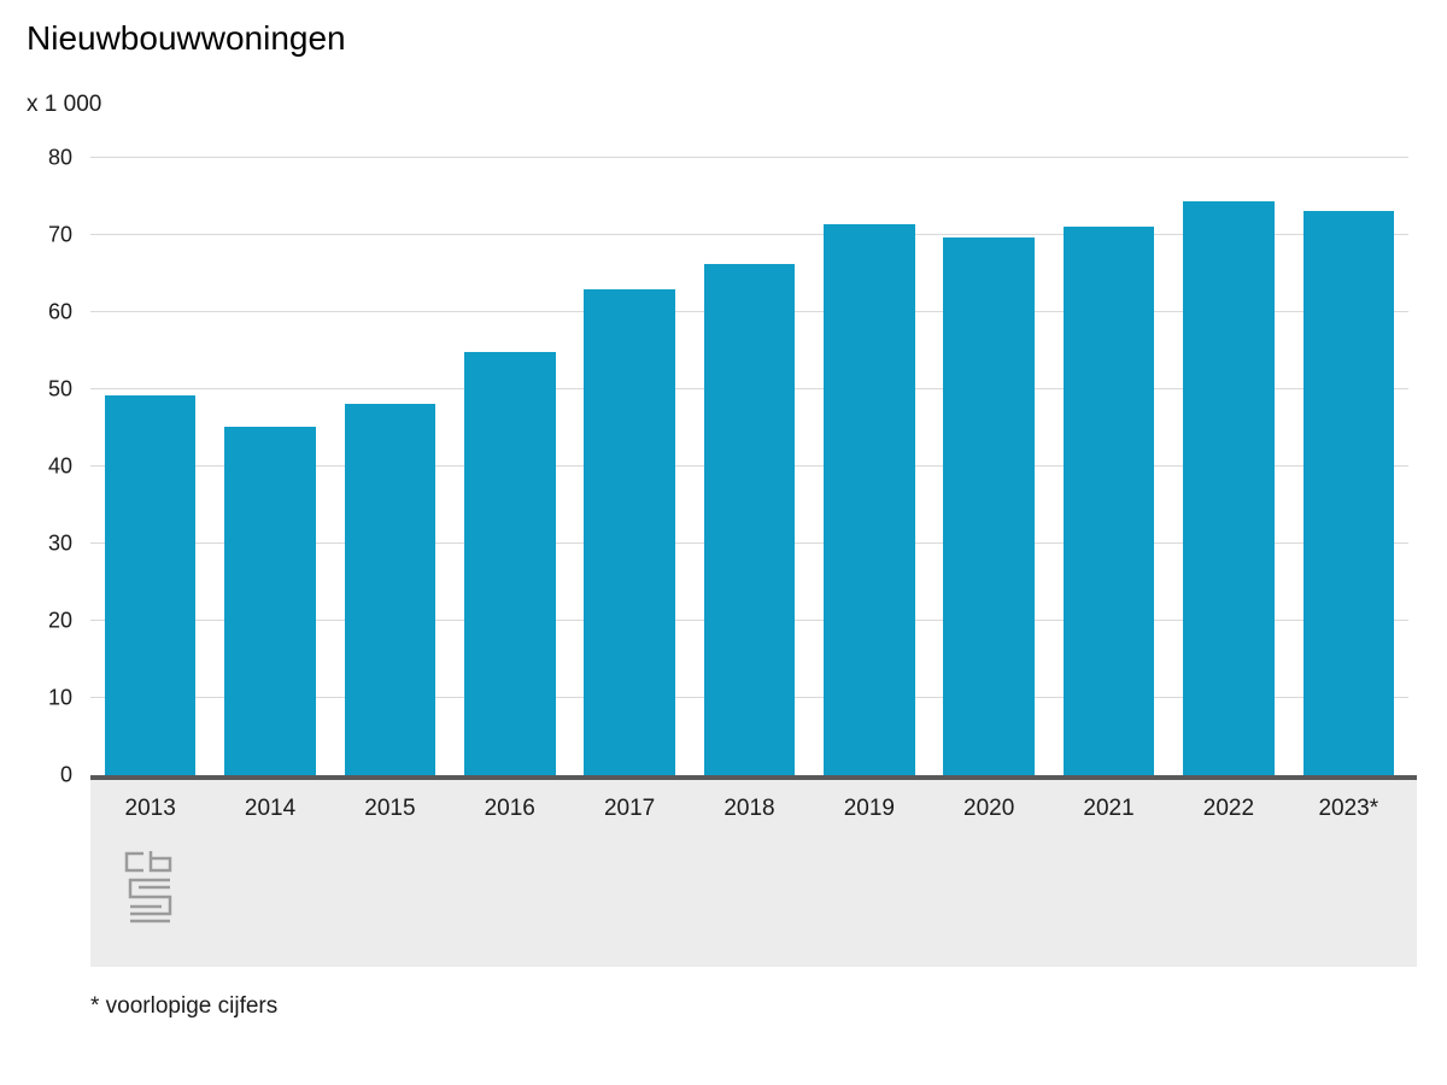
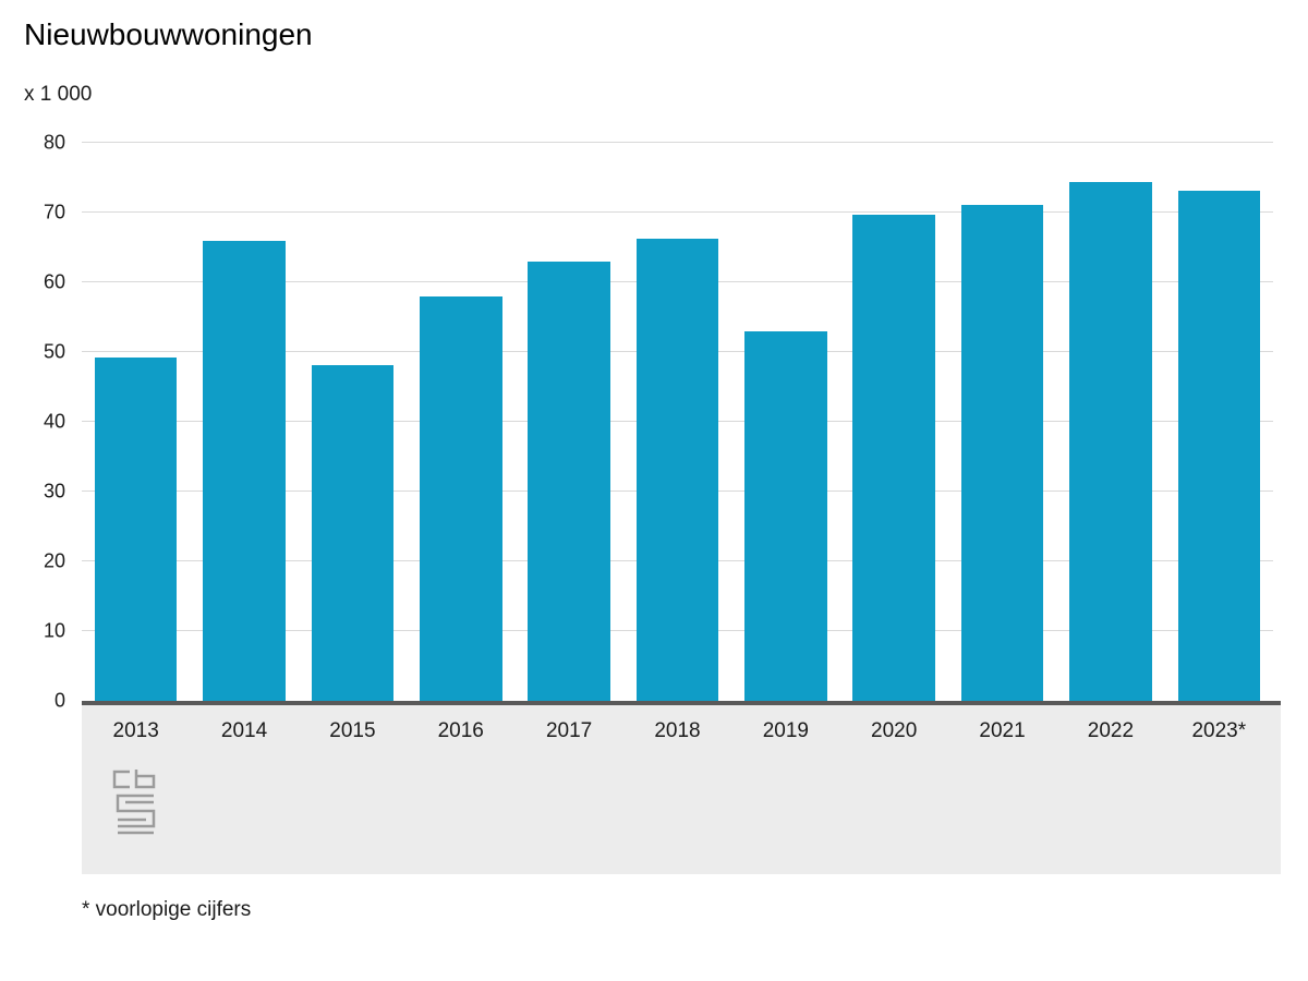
2014: 45 -> 66
2016: 55 -> 58
2019: 71 -> 53
